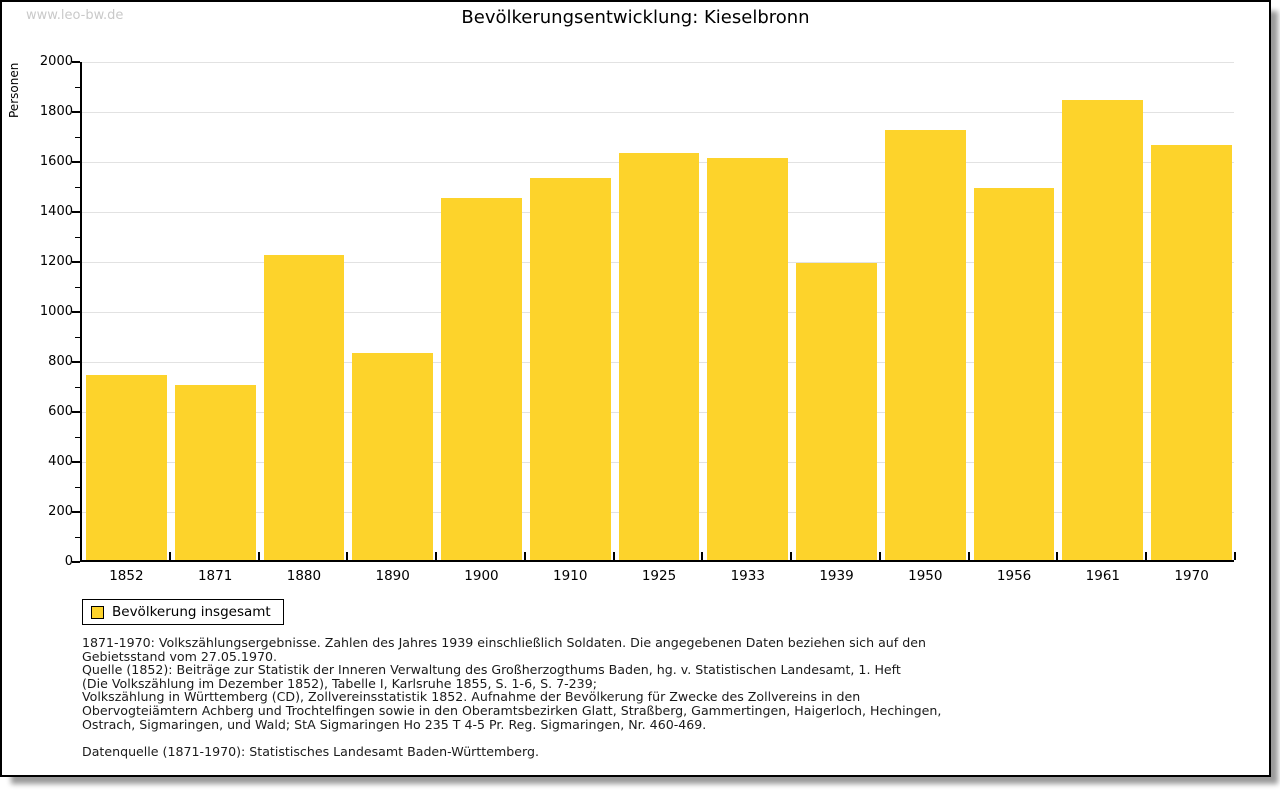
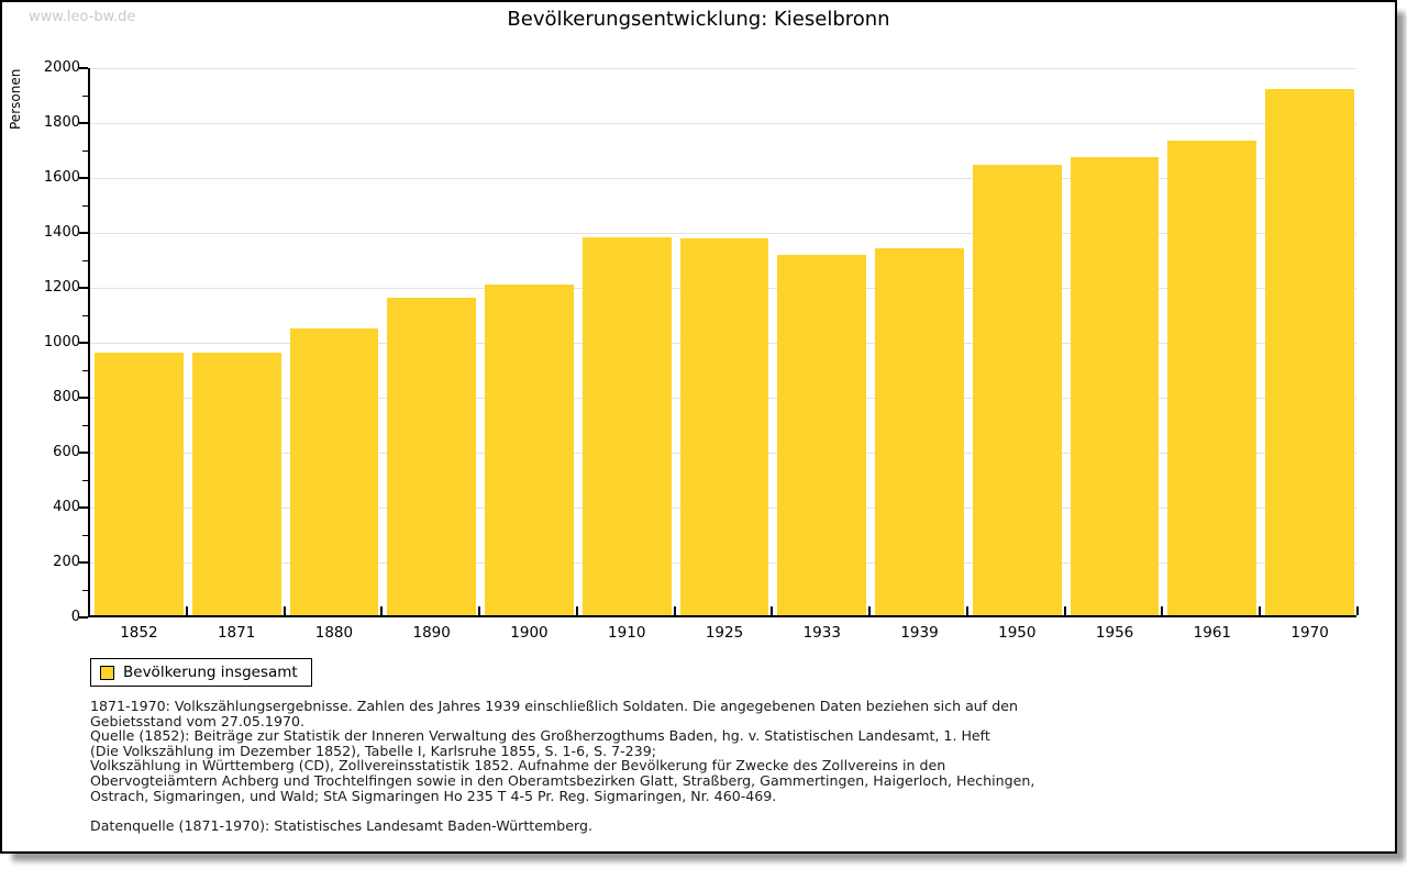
1852: 740 -> 960
1871: 700 -> 960
1880: 1220 -> 1040
1890: 830 -> 1160
1900: 1450 -> 1210
1910: 1530 -> 1380
1925: 1630 -> 1370
1933: 1610 -> 1310
1939: 1190 -> 1340
1950: 1720 -> 1640
1956: 1490 -> 1670
1961: 1840 -> 1730
1970: 1660 -> 1920
